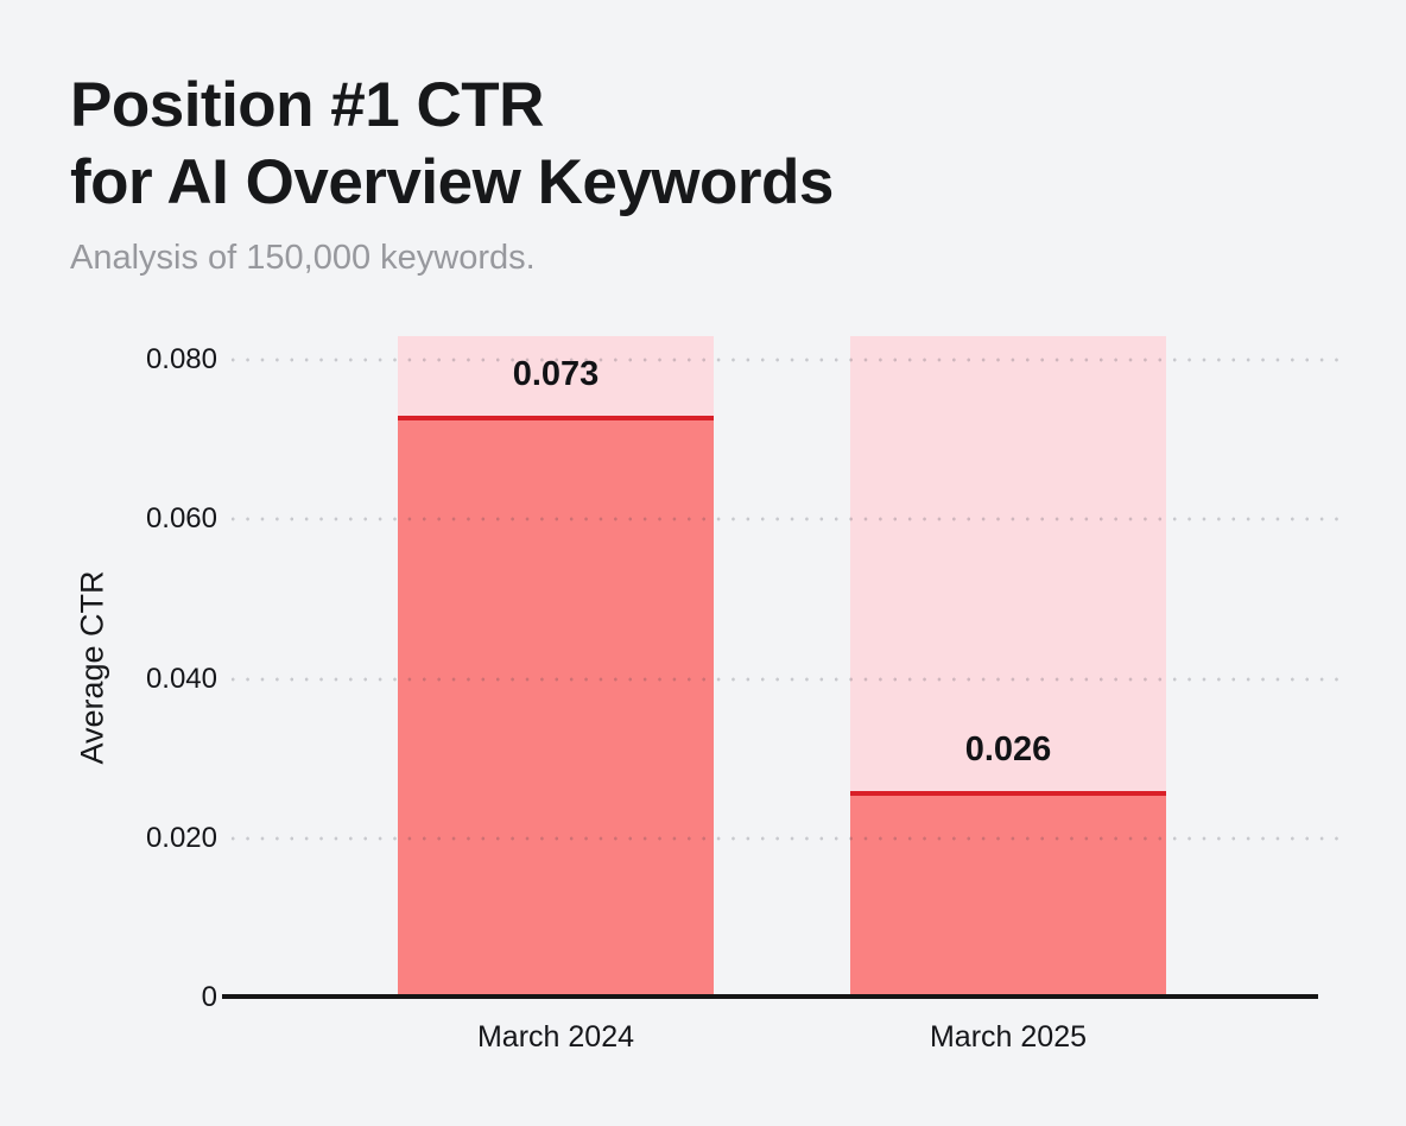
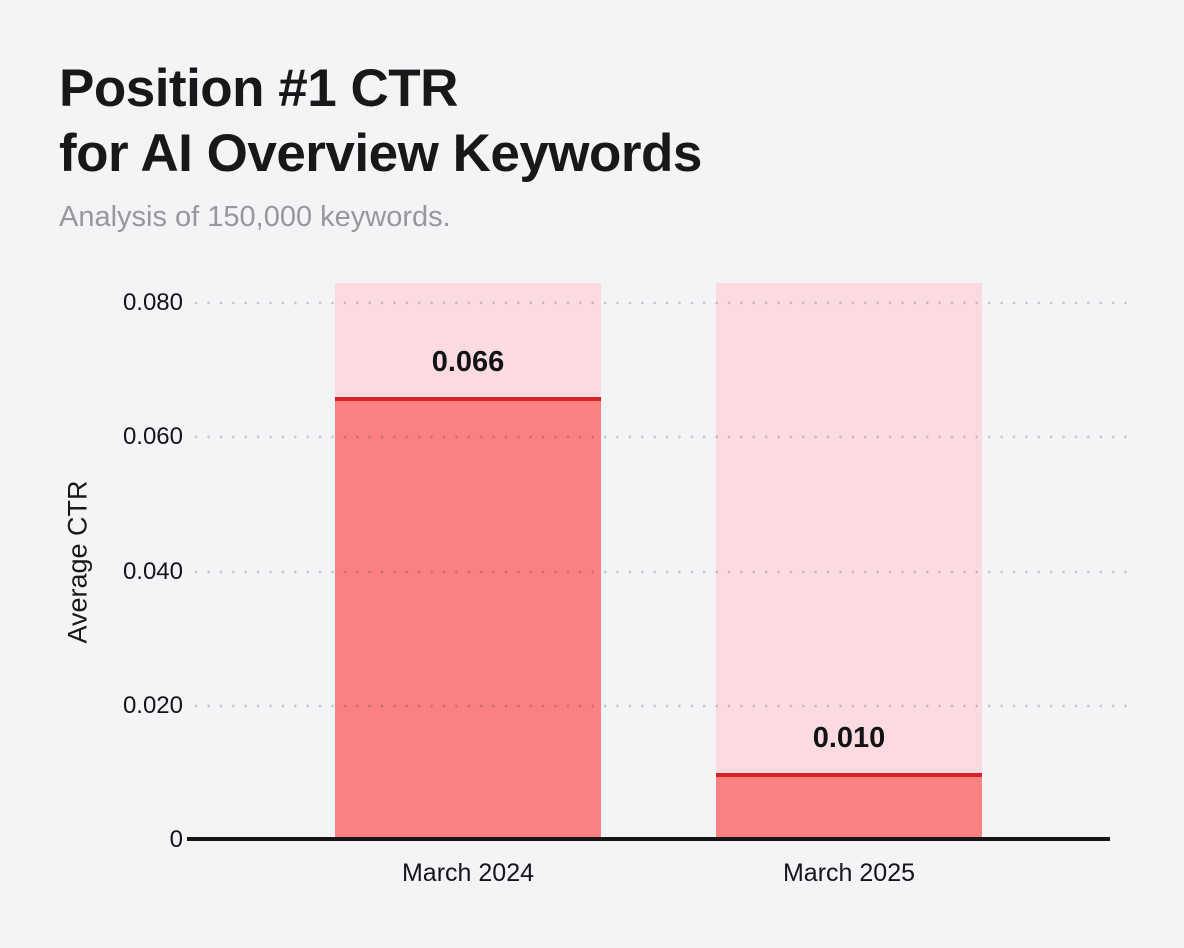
March 2024: 0.073 -> 0.066
March 2025: 0.026 -> 0.010
